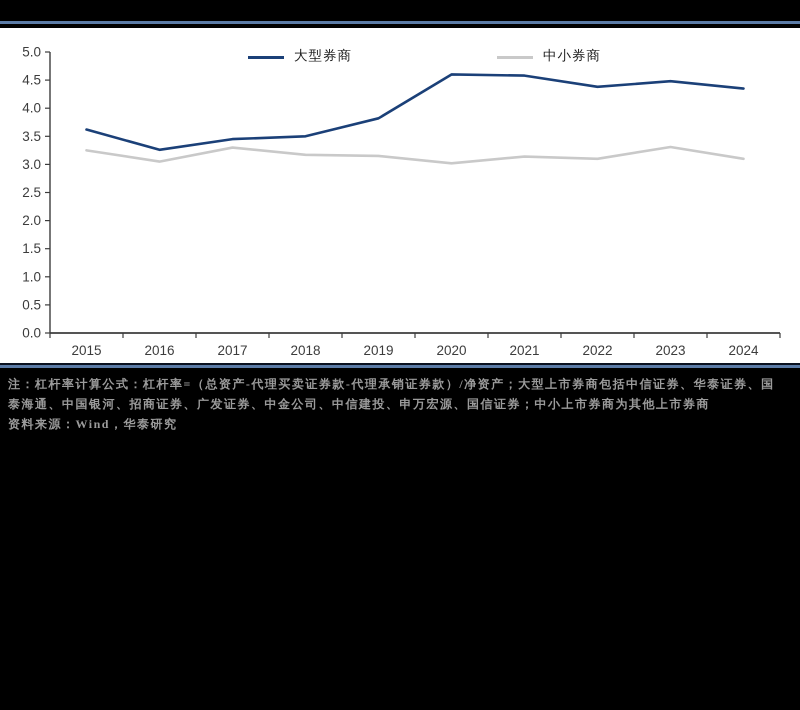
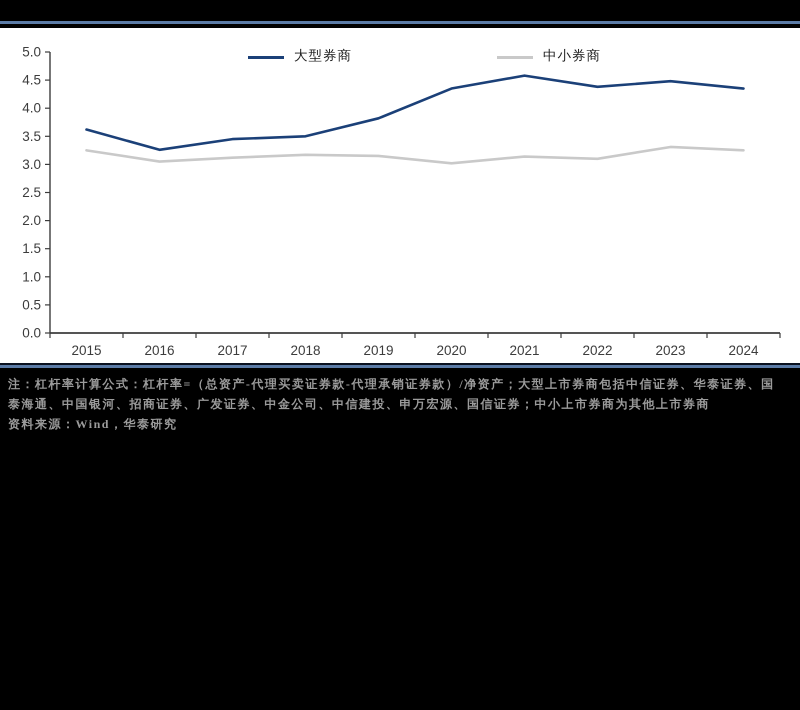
中小券商/2017: 3.3 -> 3.1
大型券商/2020: 4.6 -> 4.3
中小券商/2024: 3.1 -> 3.2
